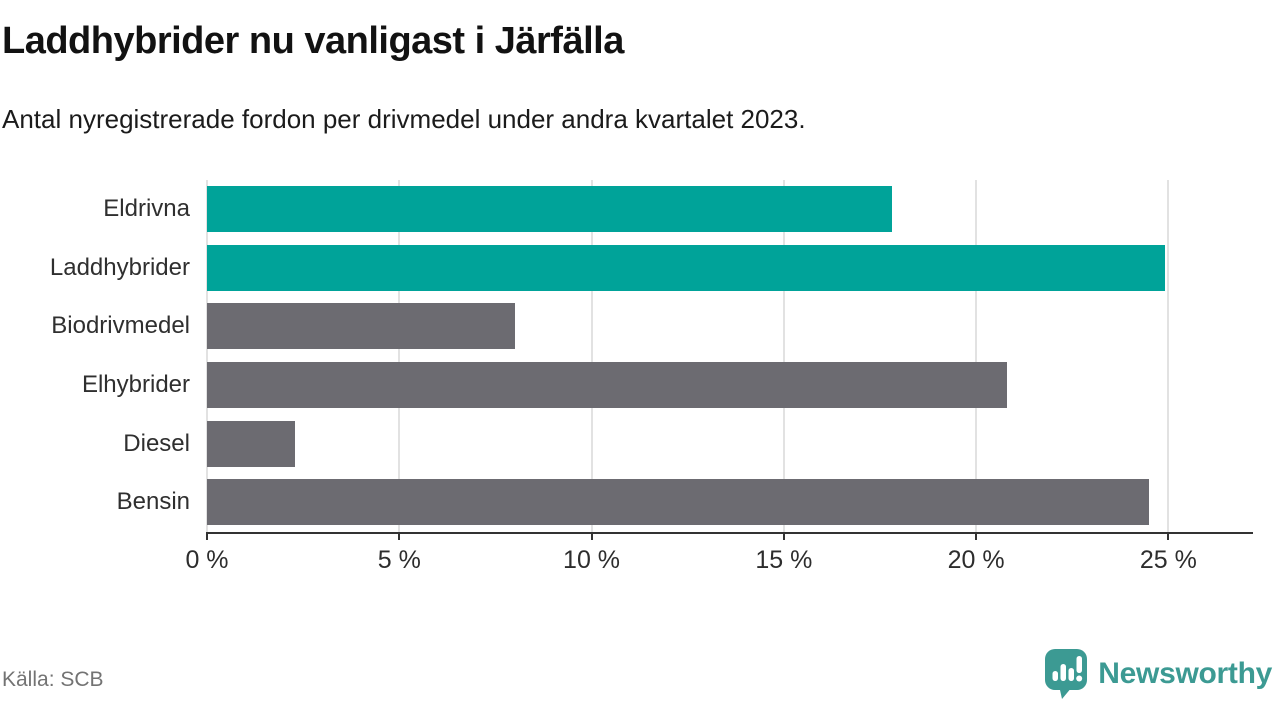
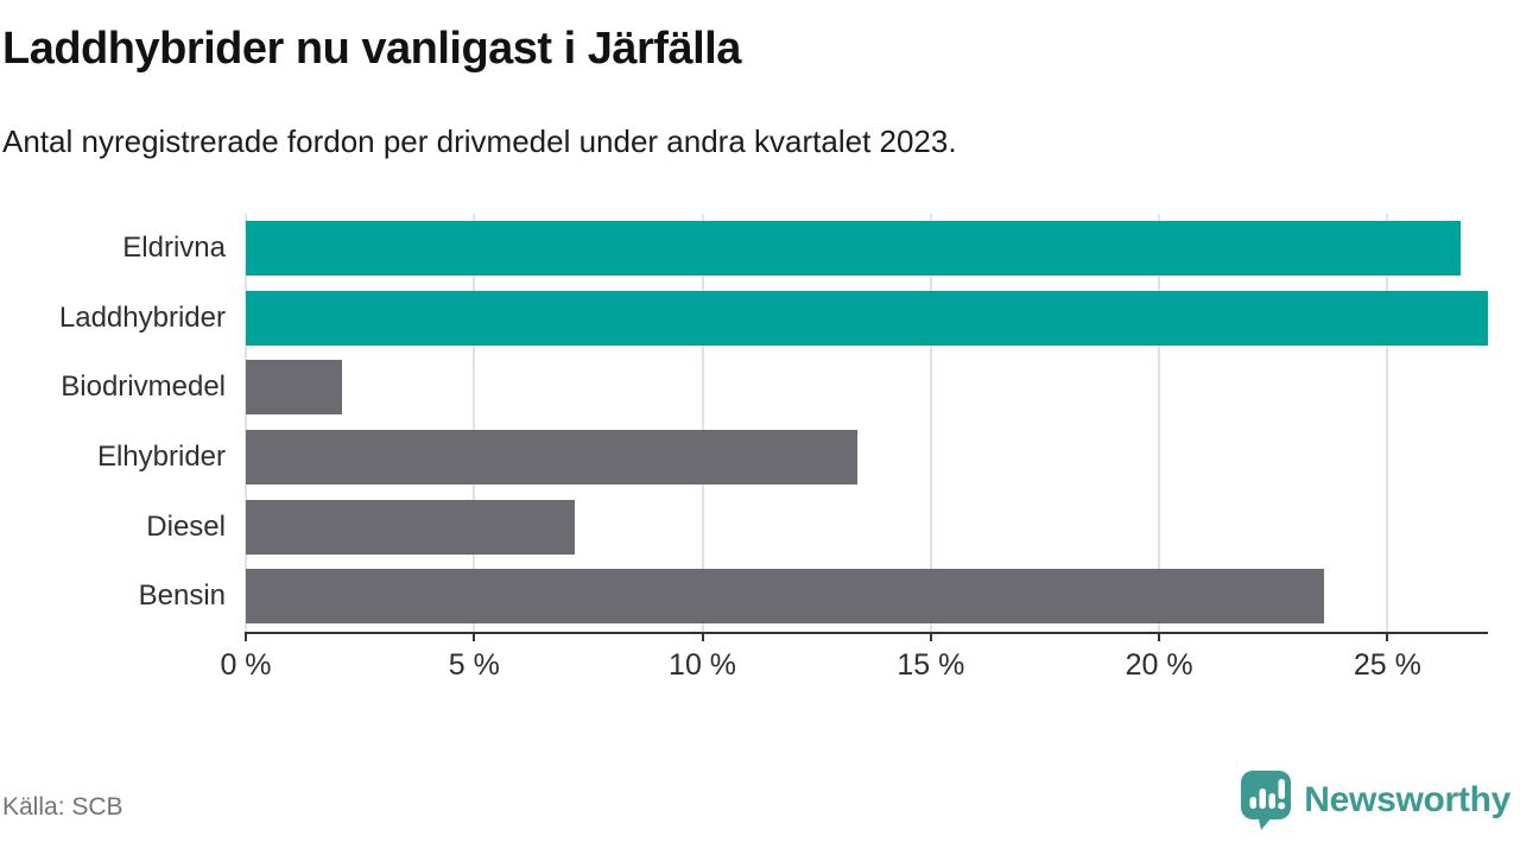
Eldrivna: 17.8% -> 26.6%
Laddhybrider: 24.9% -> 27.2%
Biodrivmedel: 8.0% -> 2.1%
Elhybrider: 20.8% -> 13.4%
Diesel: 2.3% -> 7.2%
Bensin: 24.5% -> 23.6%
